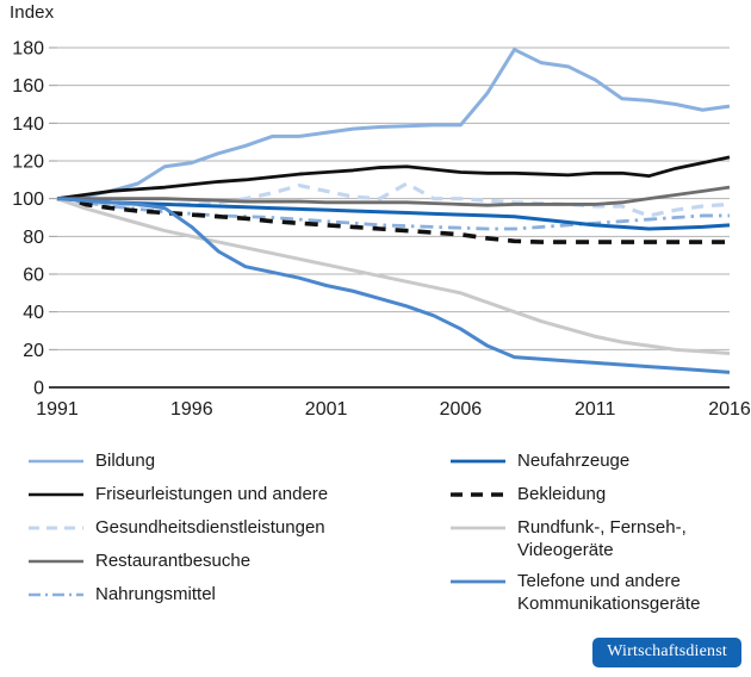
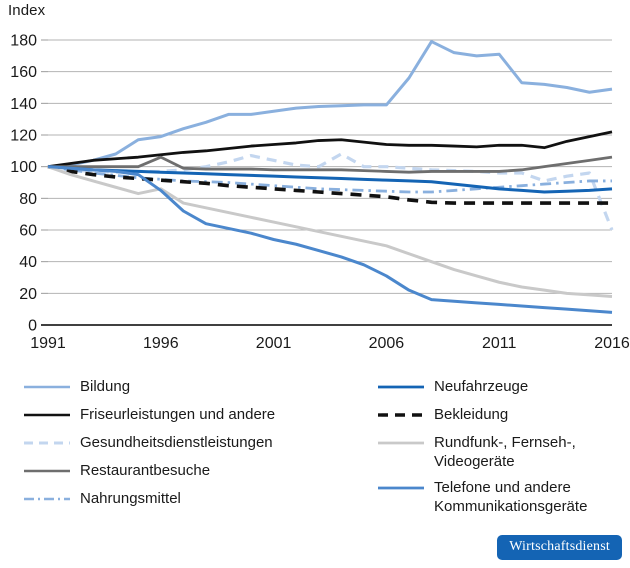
Restaurantbesuche/1996: 100 -> 106
Rundfunk-, Fernseh-, Videogeräte/1996: 80 -> 86
Bildung/2011: 163 -> 171
Gesundheitsdienstleistungen/2016: 97 -> 60
